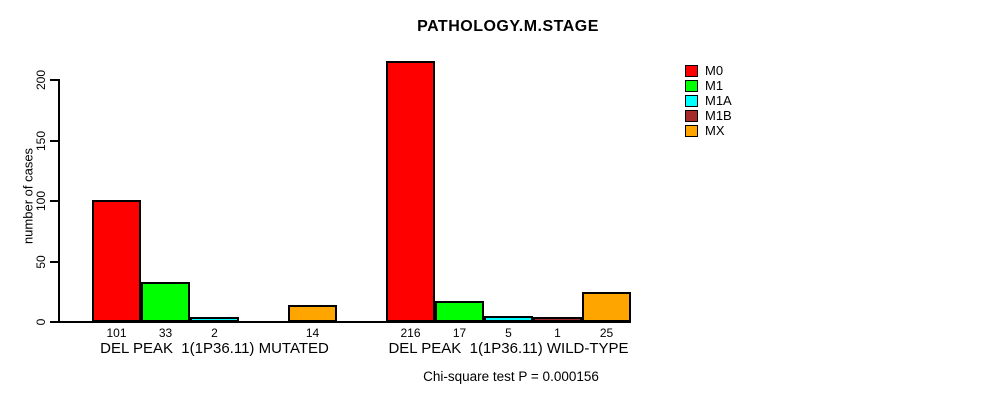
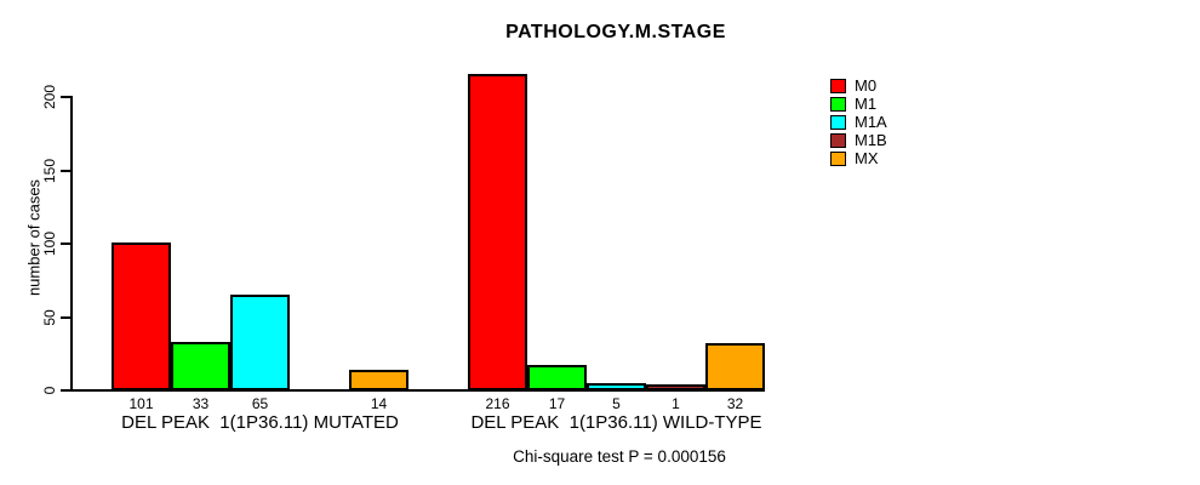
M1A/DEL PEAK 1(1P36.11) MUTATED: 2 -> 65
MX/DEL PEAK 1(1P36.11) WILD-TYPE: 25 -> 32
